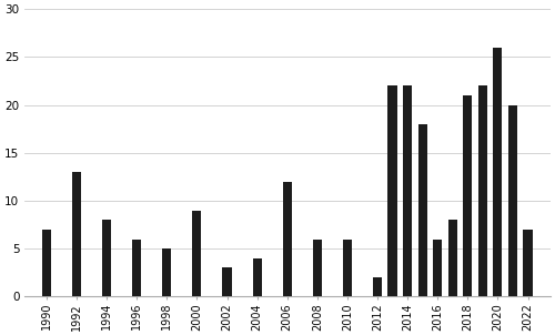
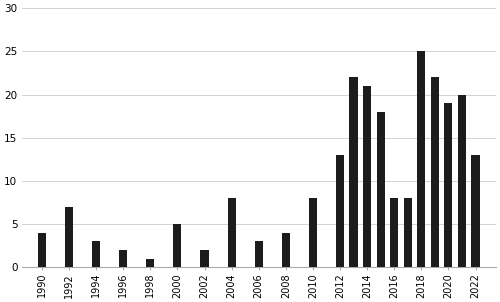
1990: 7 -> 4
1992: 13 -> 7
1994: 8 -> 3
1996: 6 -> 2
1998: 5 -> 1
2000: 9 -> 5
2002: 3 -> 2
2004: 4 -> 8
2006: 12 -> 3
2008: 6 -> 4
2010: 6 -> 8
2012: 2 -> 13
2014: 22 -> 21
2016: 6 -> 8
2018: 21 -> 25
2020: 26 -> 19
2022: 7 -> 13
